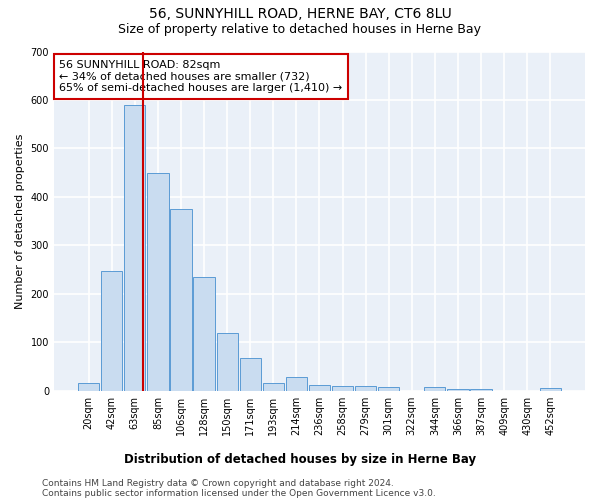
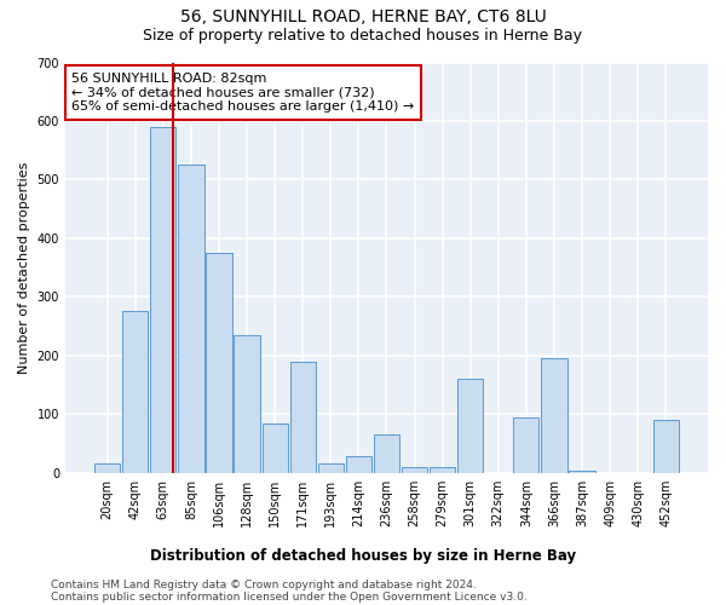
42sqm: 247 -> 275
85sqm: 450 -> 525
150sqm: 120 -> 85
171sqm: 68 -> 190
236sqm: 11 -> 65
301sqm: 7 -> 160
344sqm: 7 -> 95
366sqm: 4 -> 195
452sqm: 5 -> 90
